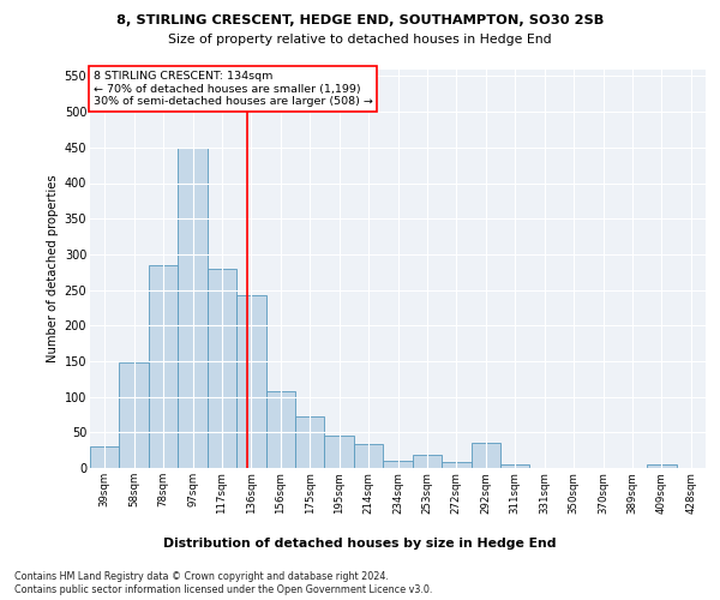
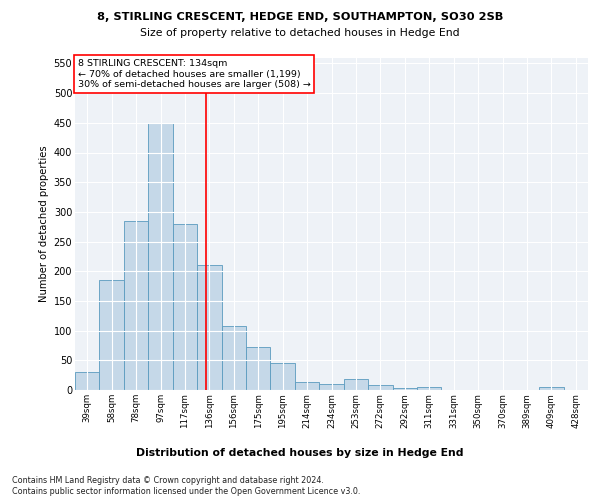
58sqm: 148 -> 185
136sqm: 242 -> 210
214sqm: 34 -> 13
292sqm: 36 -> 3
